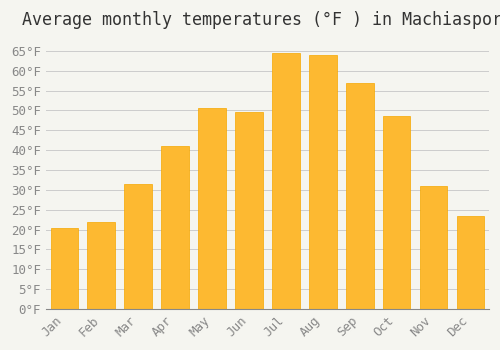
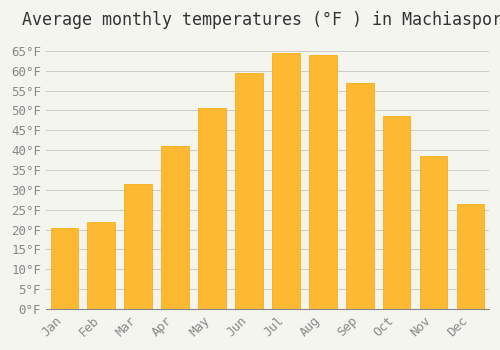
Jun: 49.5°F -> 59.5°F
Nov: 31.0°F -> 38.5°F
Dec: 23.5°F -> 26.5°F
